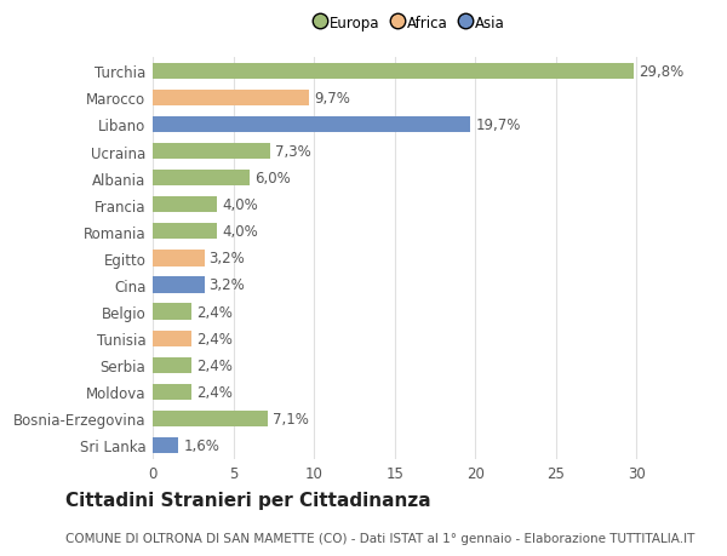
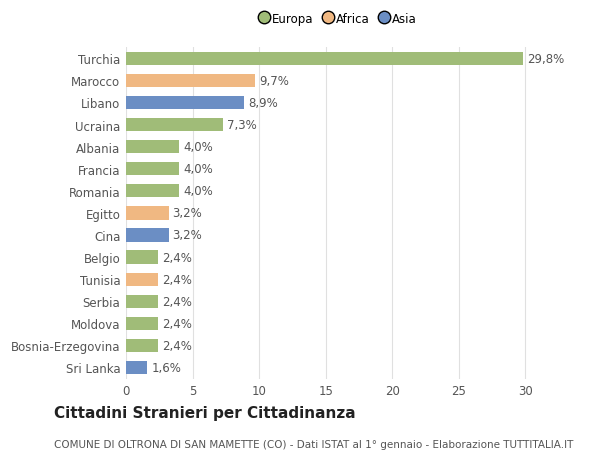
Libano: 19,7% -> 8,9%
Albania: 6,0% -> 4,0%
Bosnia-Erzegovina: 7,1% -> 2,4%
